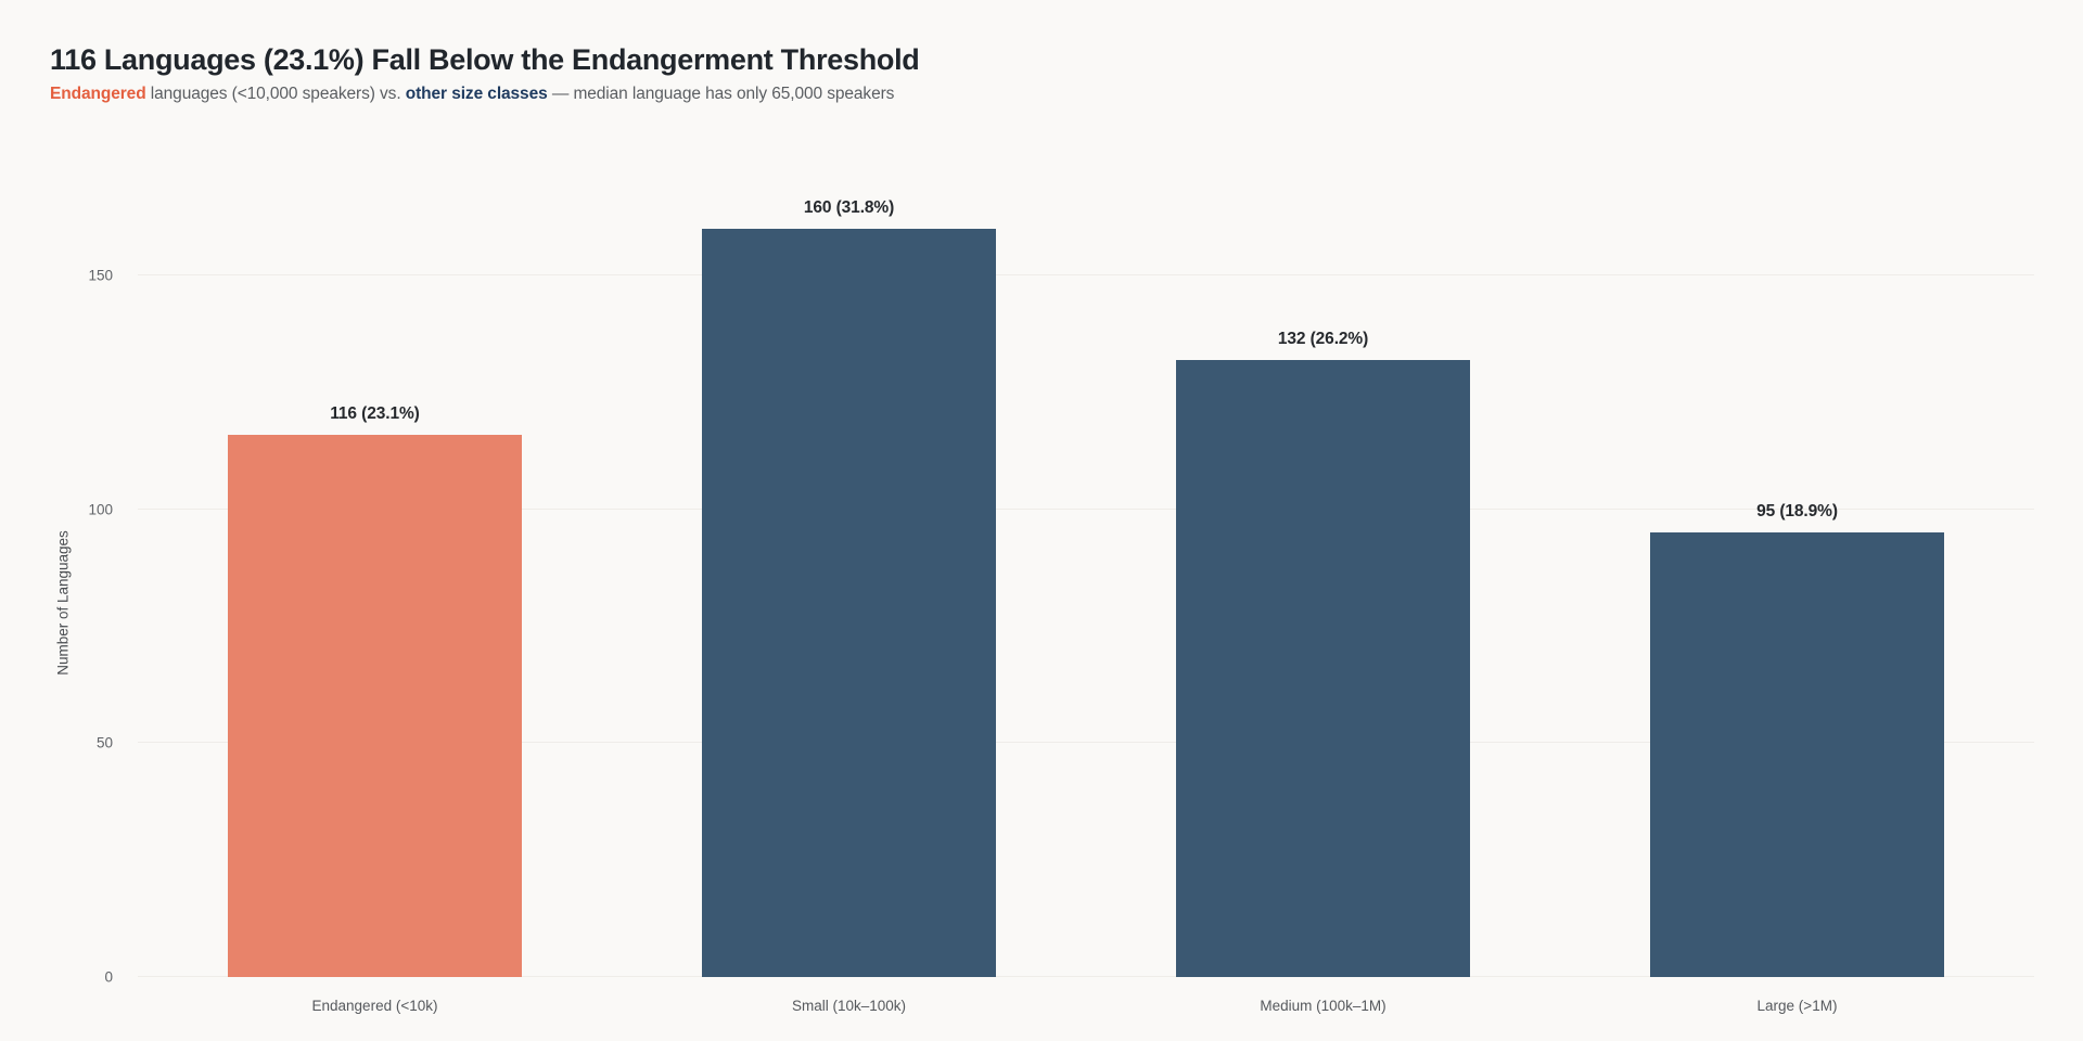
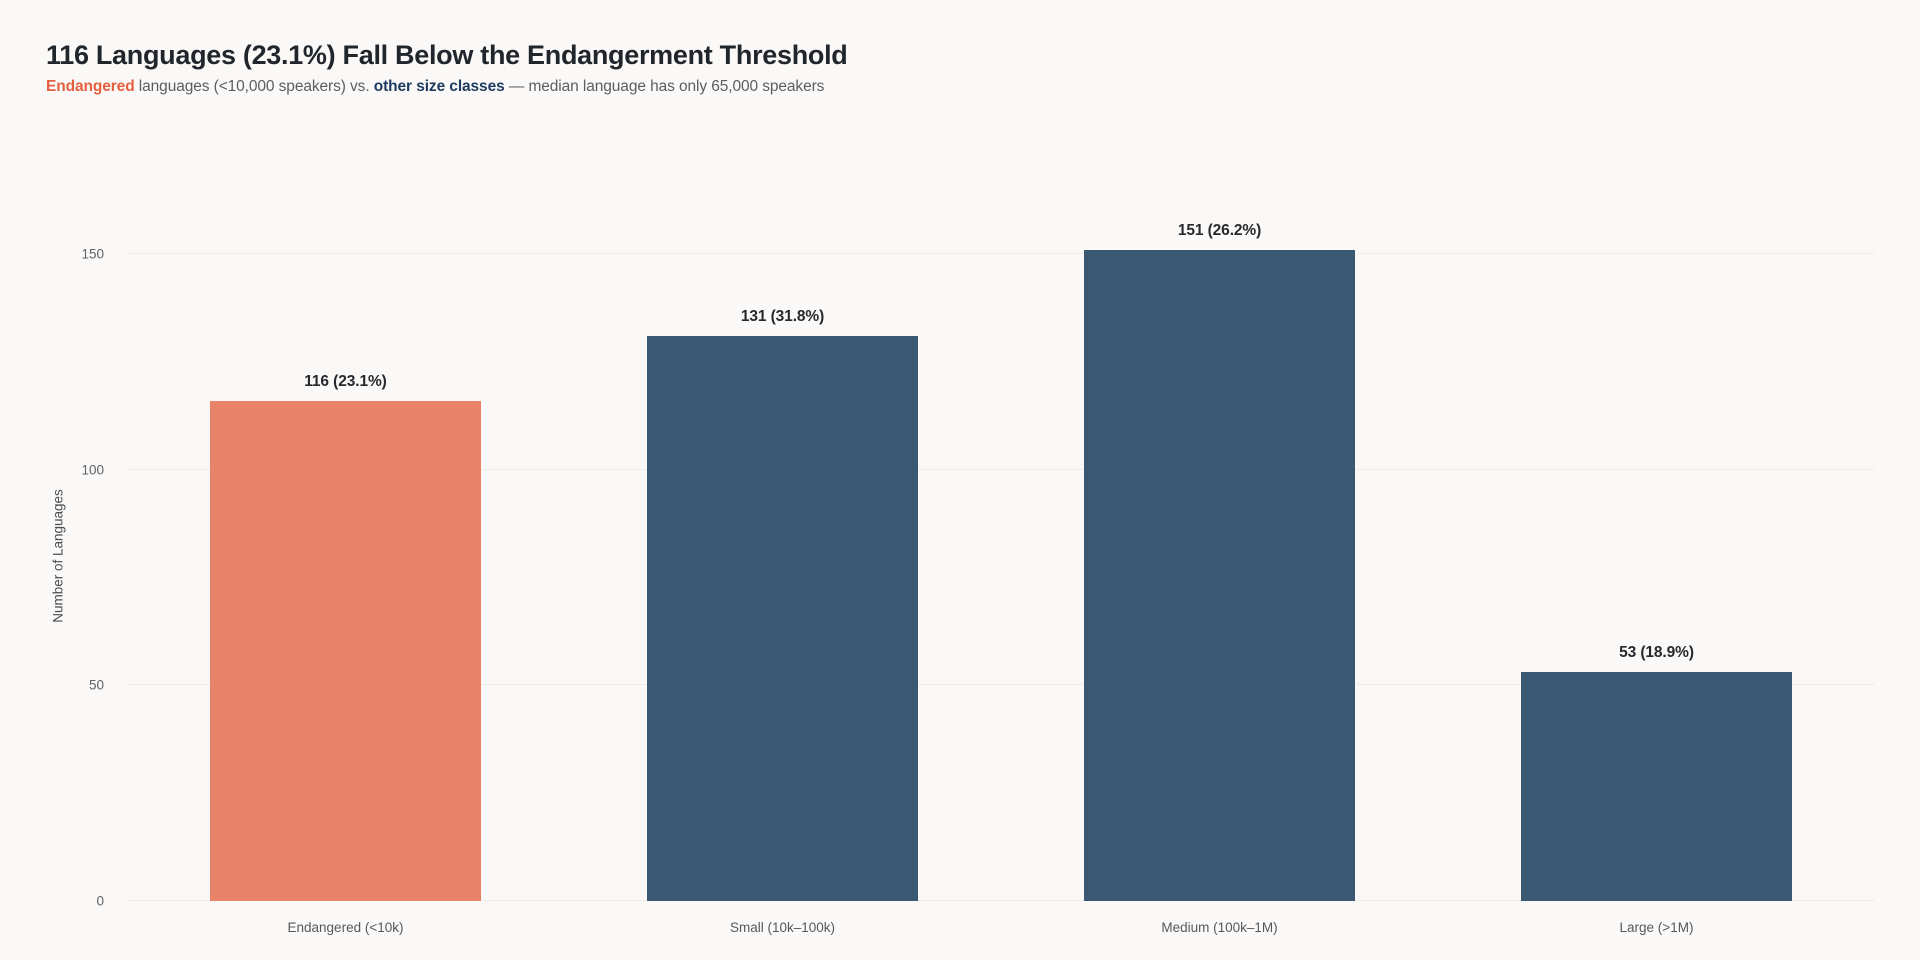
Small (10k–100k): 160 -> 131
Medium (100k–1M): 132 -> 151
Large (>1M): 95 -> 53
